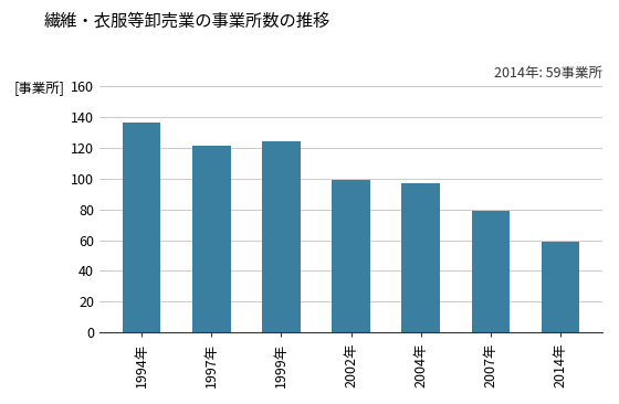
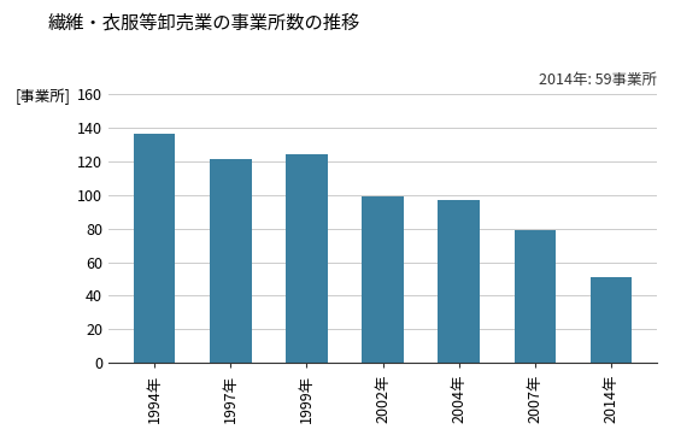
2014年: 59 -> 51
